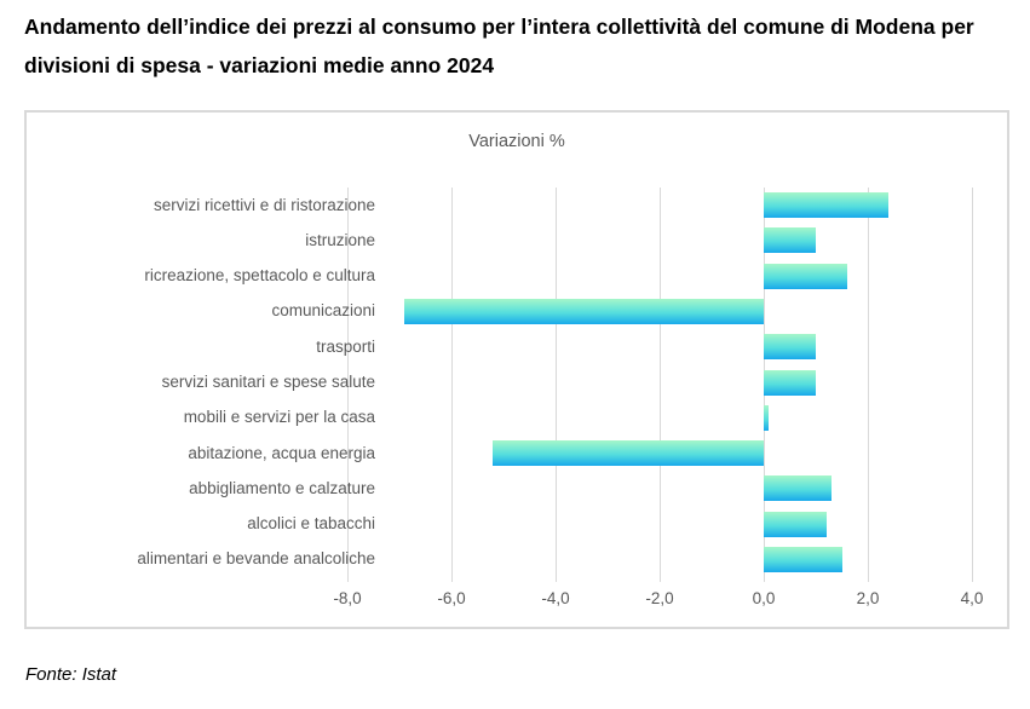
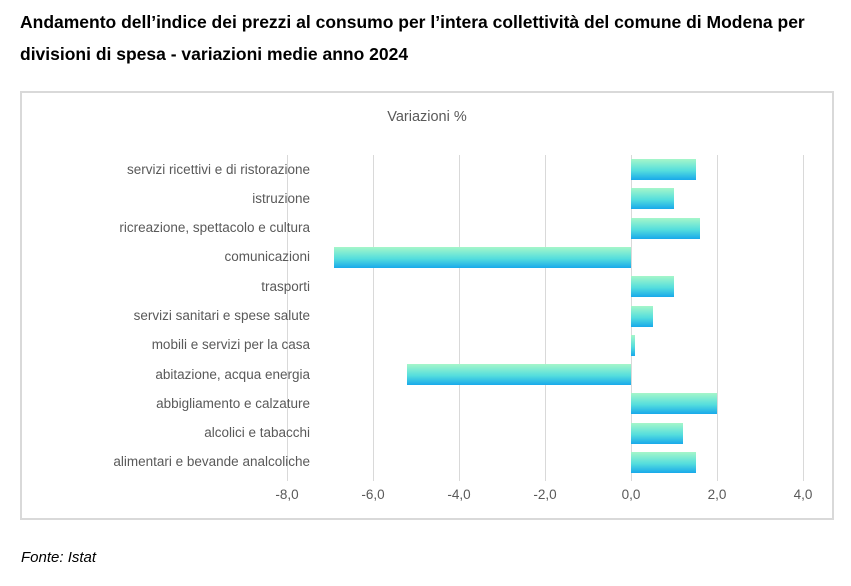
servizi ricettivi e di ristorazione: 2,4 -> 1,5
servizi sanitari e spese salute: 1,0 -> 0,5
abbigliamento e calzature: 1,3 -> 2,0
